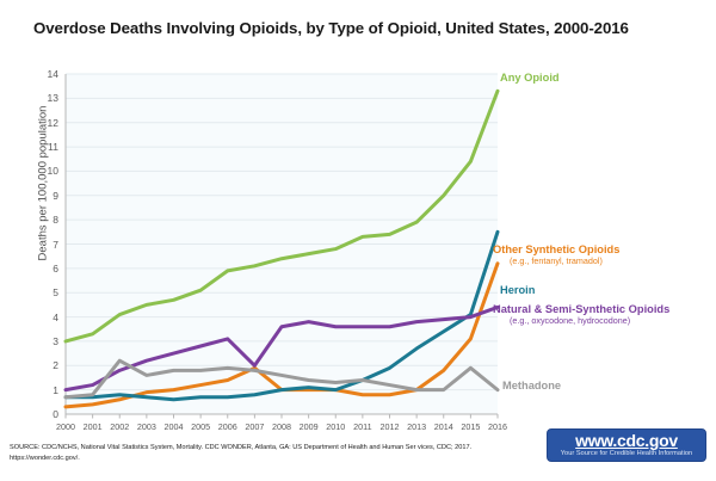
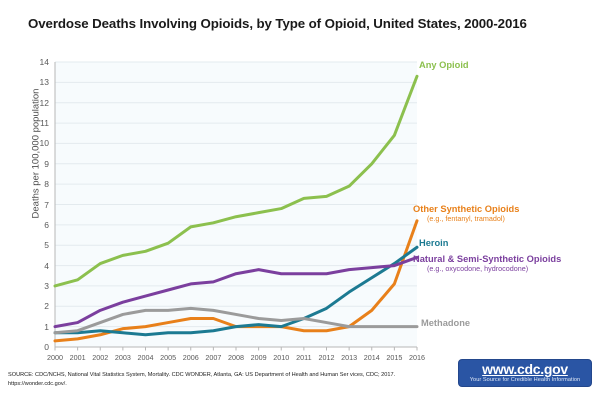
Methadone/2002: 2.2 -> 1.2
Other Synthetic Opioids/2007: 1.9 -> 1.4
Natural & Semi-Synthetic Opioids/2007: 2.0 -> 3.2
Methadone/2015: 1.9 -> 1.0
Heroin/2016: 7.5 -> 4.9
